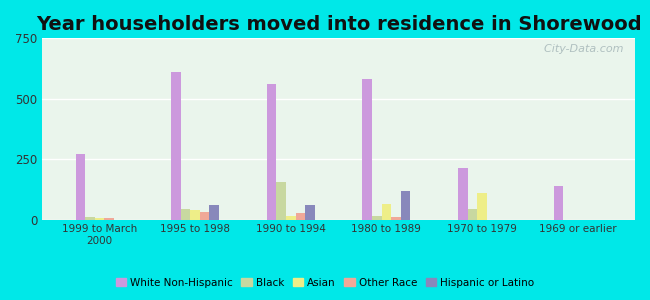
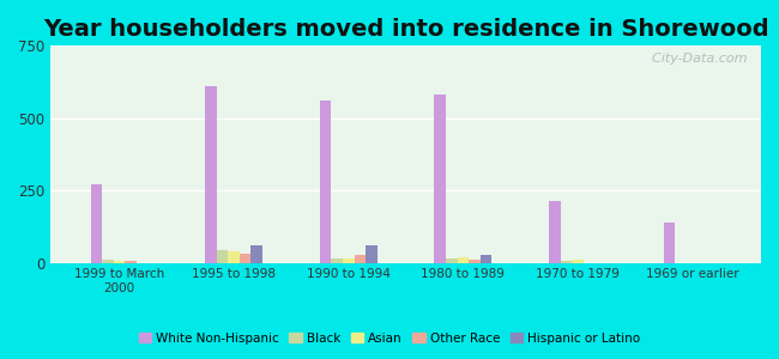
Black/1990 to 1994: 155 -> 15
Asian/1980 to 1989: 65 -> 18
Hispanic or Latino/1980 to 1989: 120 -> 25
Black/1970 to 1979: 45 -> 8
Asian/1970 to 1979: 110 -> 10
